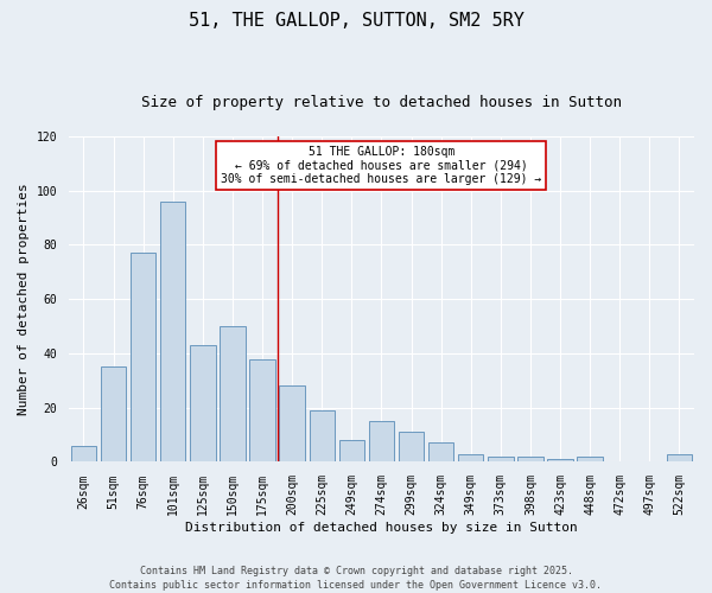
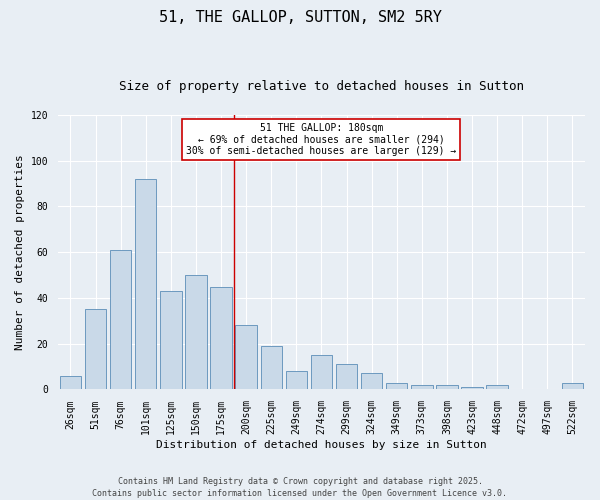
76sqm: 77 -> 61
101sqm: 96 -> 92
175sqm: 38 -> 45
